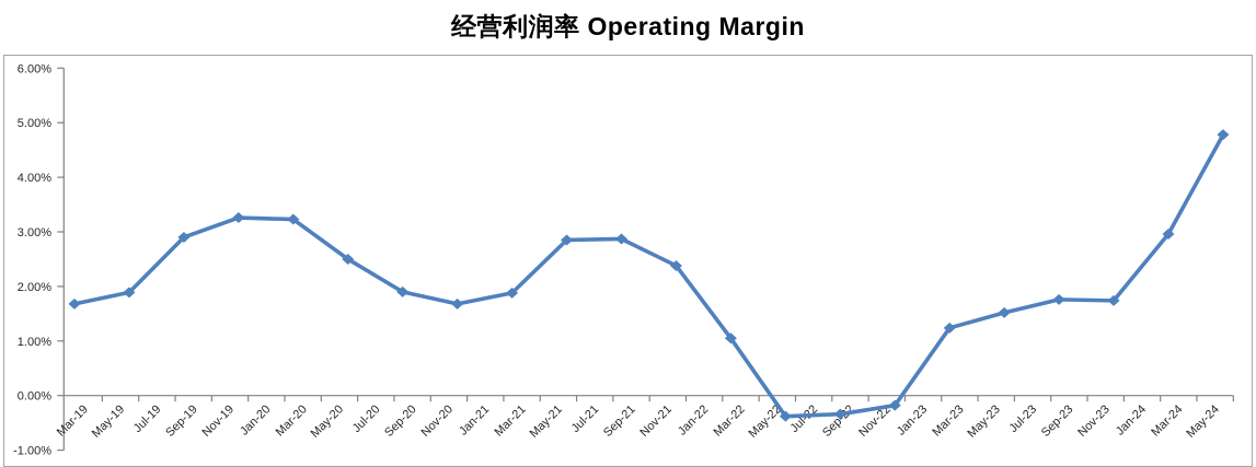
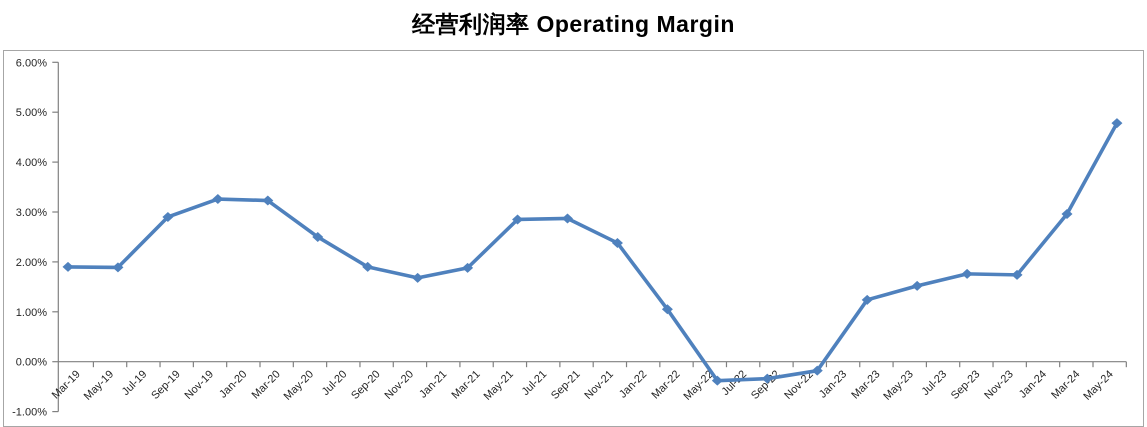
Mar-19: 1.7% -> 1.9%
